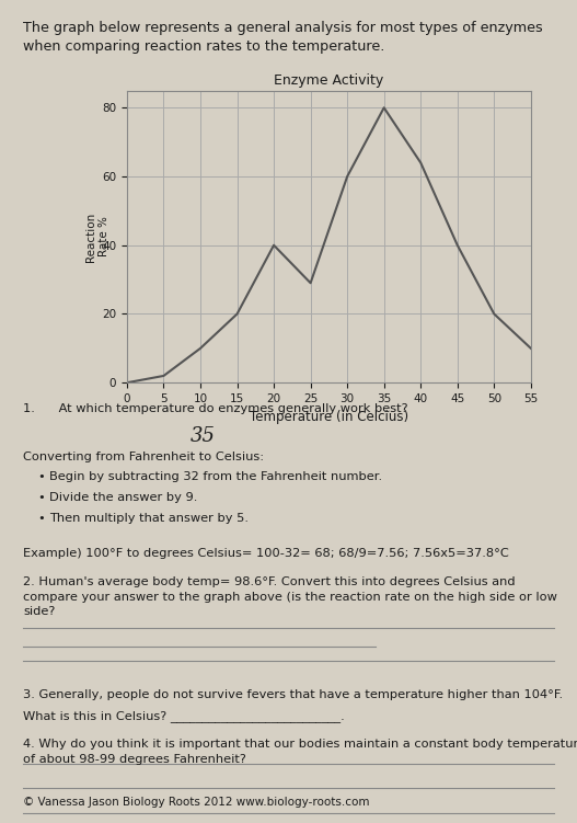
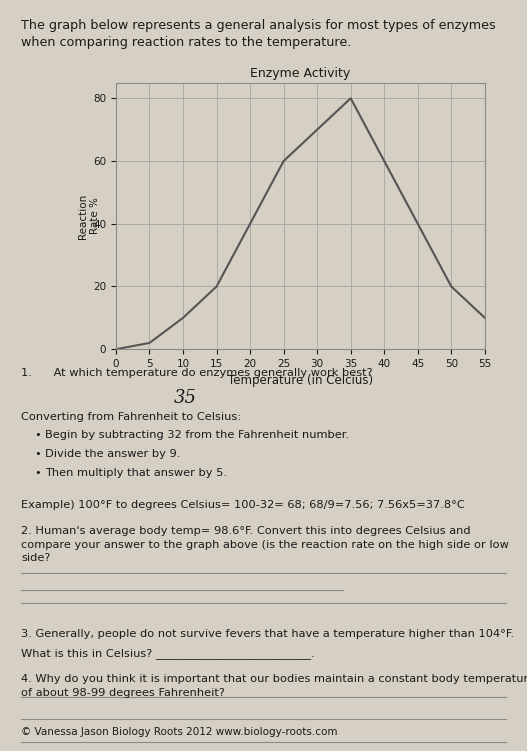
25: 29 -> 60
30: 60 -> 70
40: 64 -> 60
